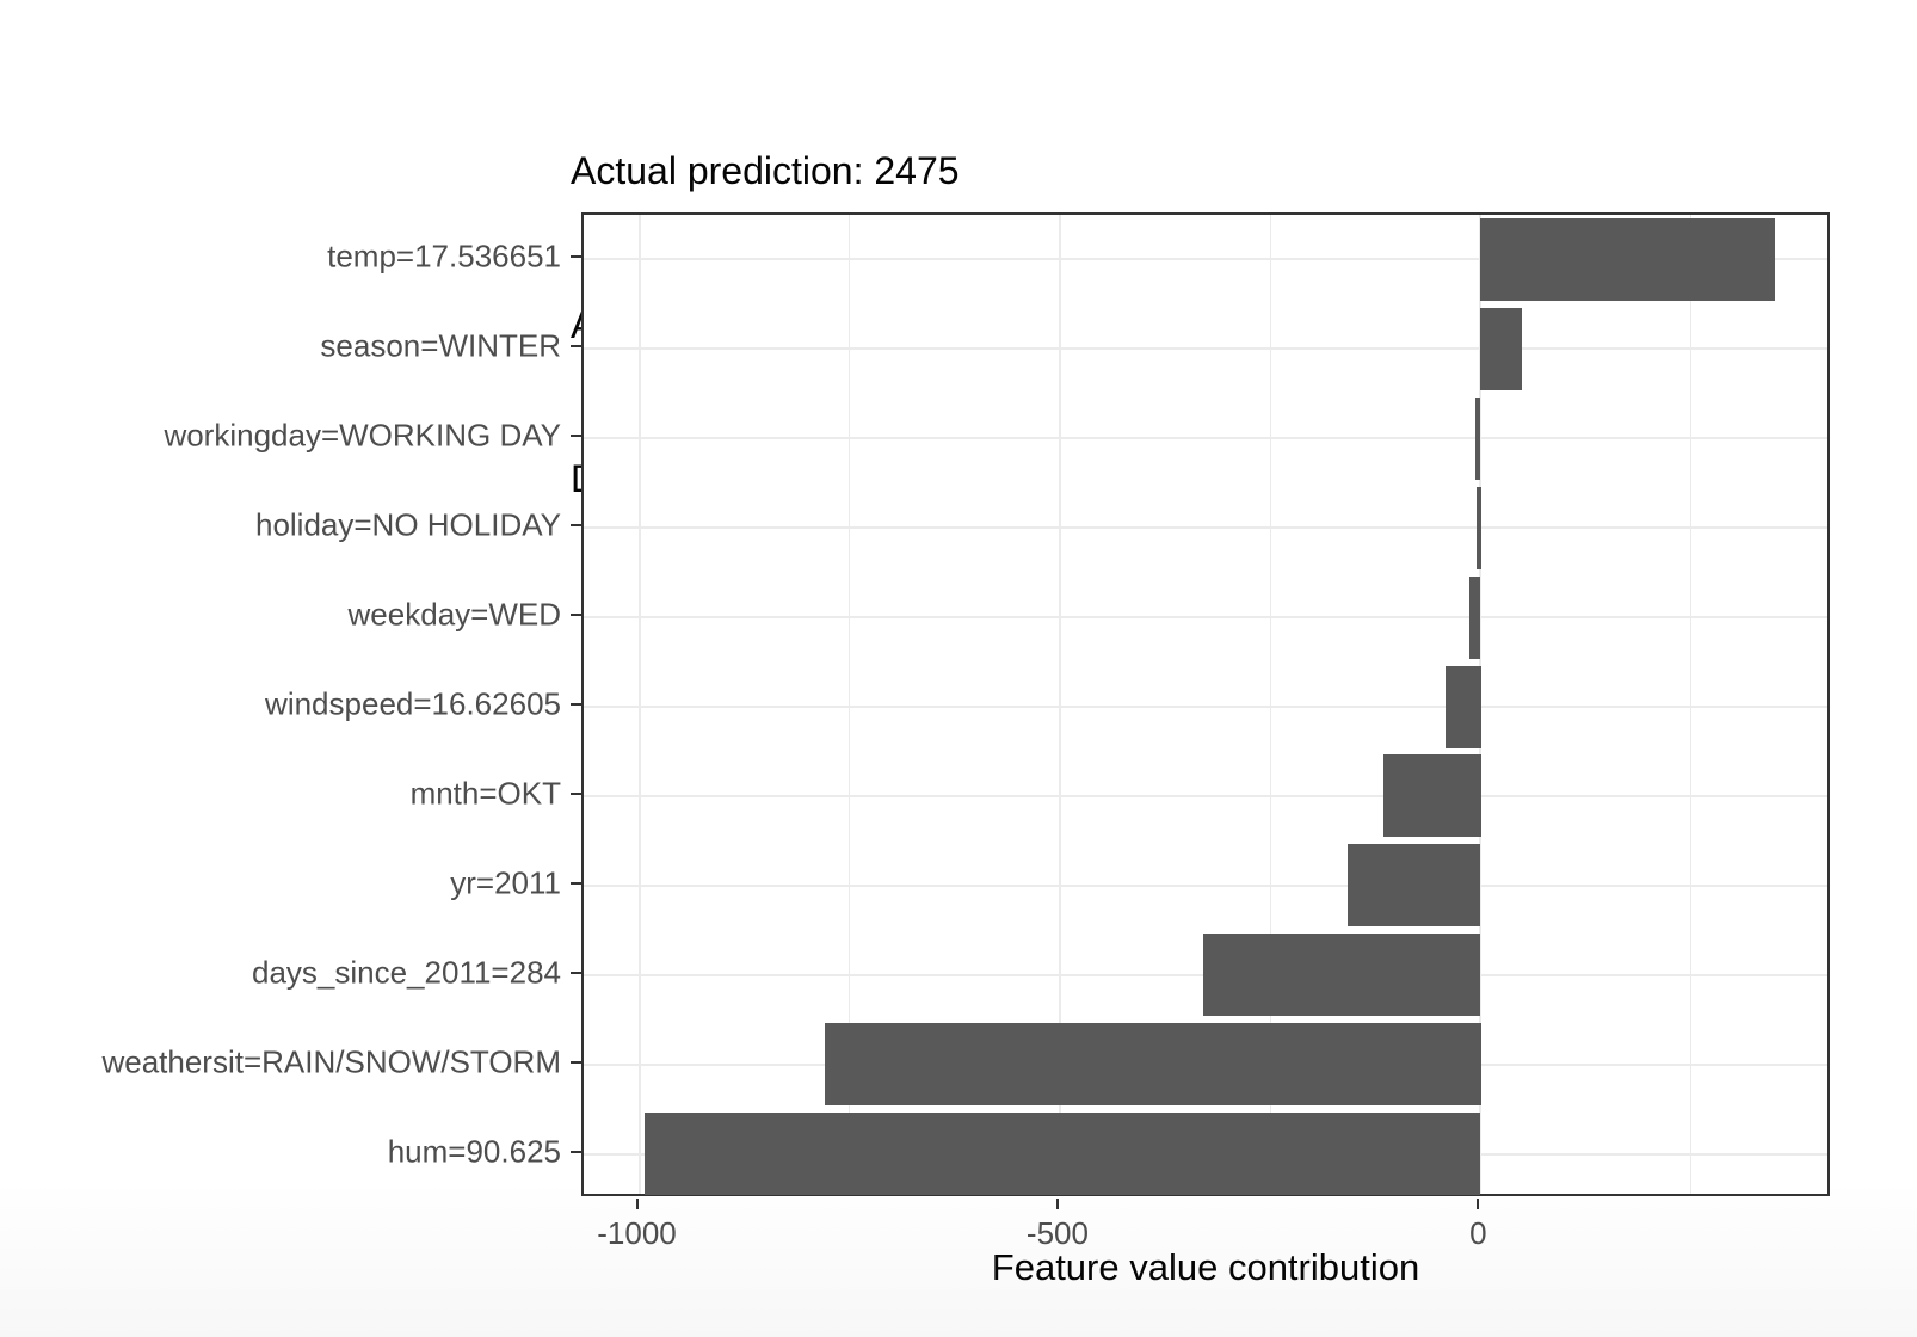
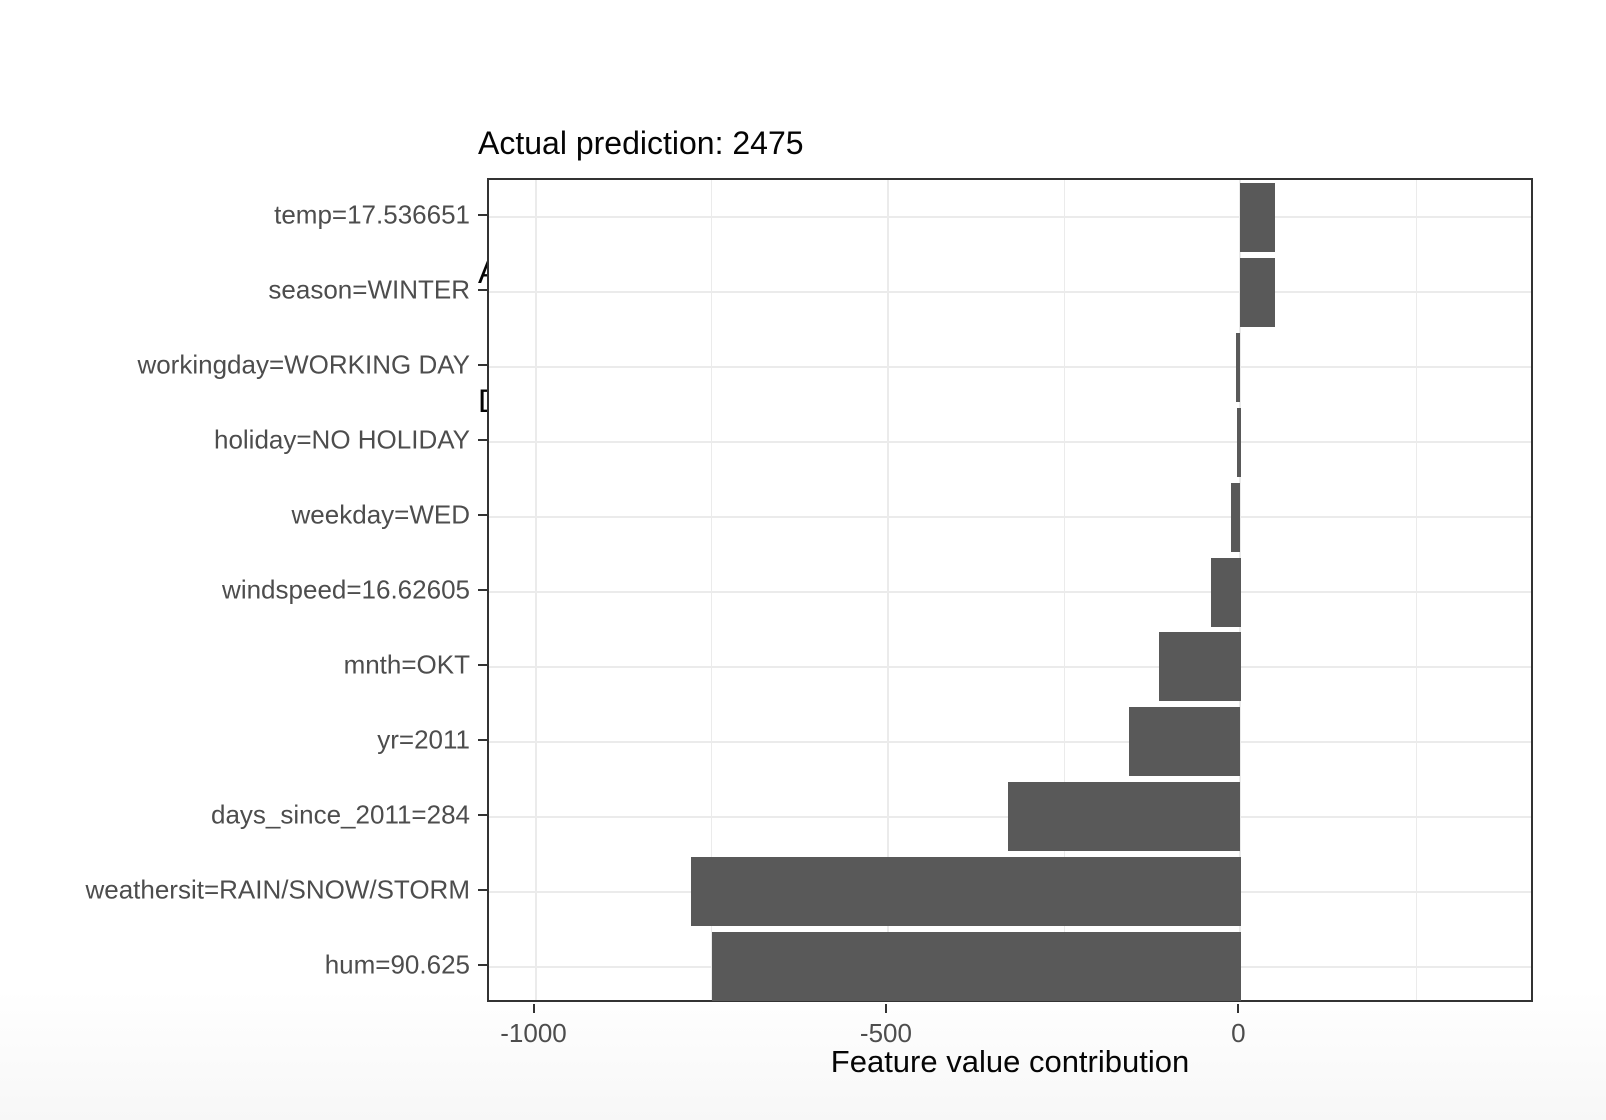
temp=17.536651: 350 -> 50
hum=90.625: -990 -> -750
